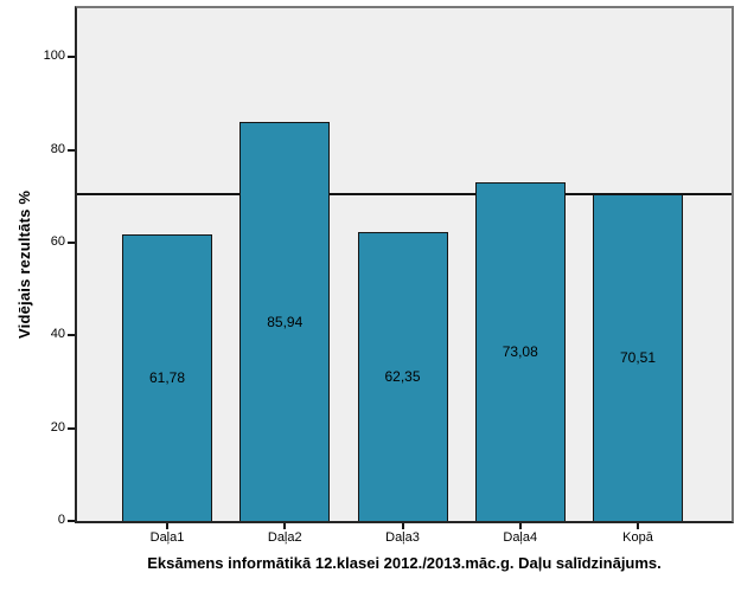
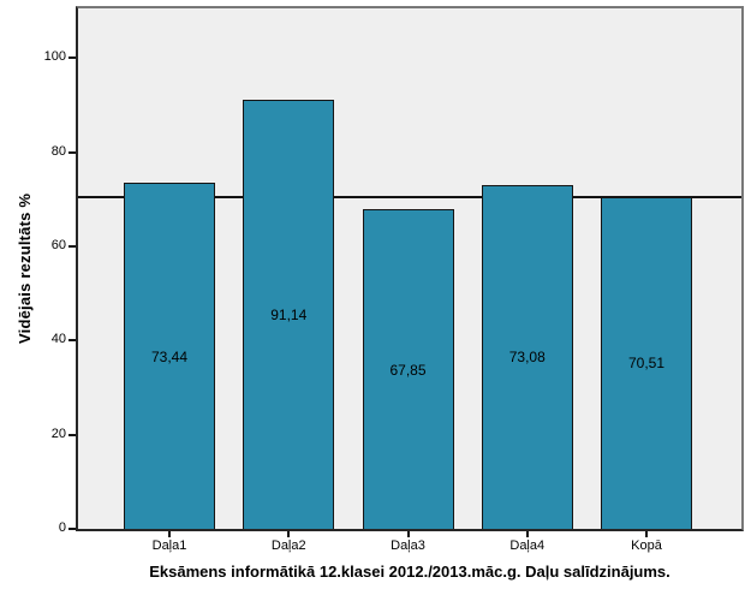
Daļa1: 61,78 -> 73,44
Daļa2: 85,94 -> 91,14
Daļa3: 62,35 -> 67,85
